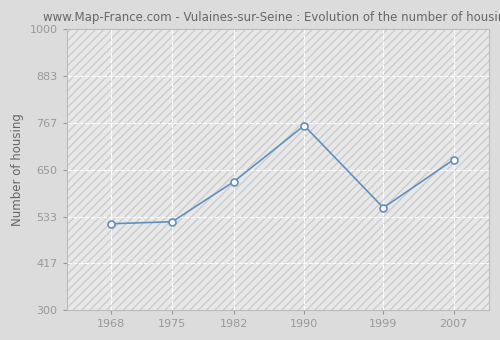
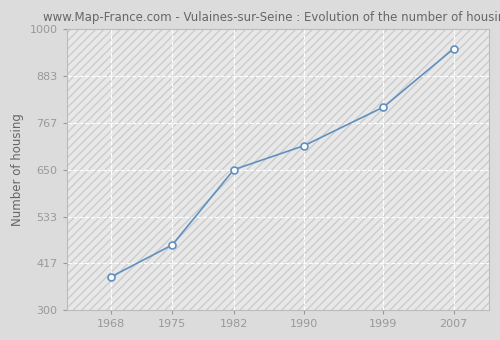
1968: 515 -> 382
1975: 520 -> 462
1982: 620 -> 650
1990: 760 -> 710
1999: 555 -> 806
2007: 675 -> 952
